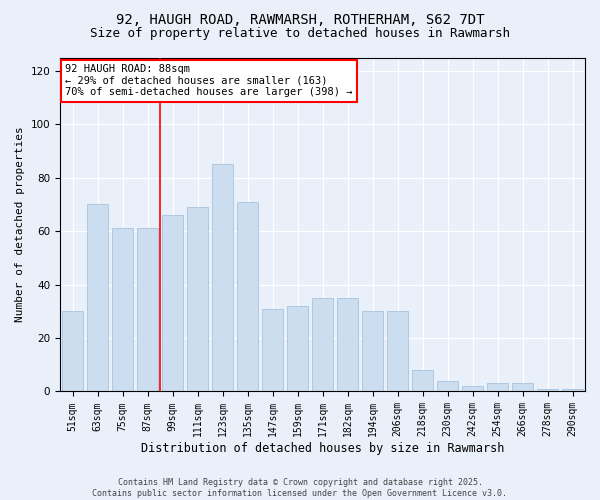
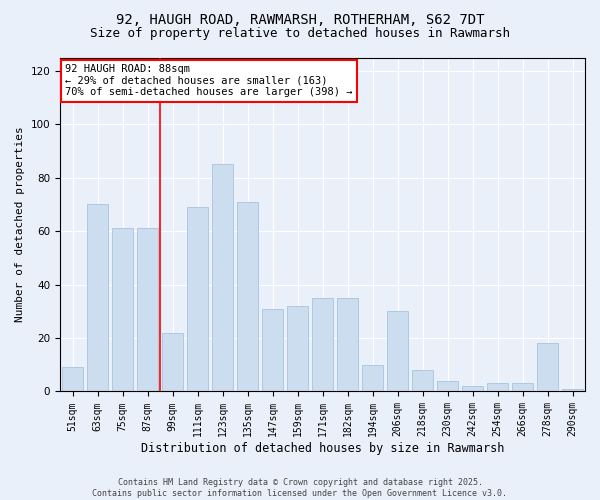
51sqm: 30 -> 9
99sqm: 66 -> 22
194sqm: 30 -> 10
278sqm: 1 -> 18
